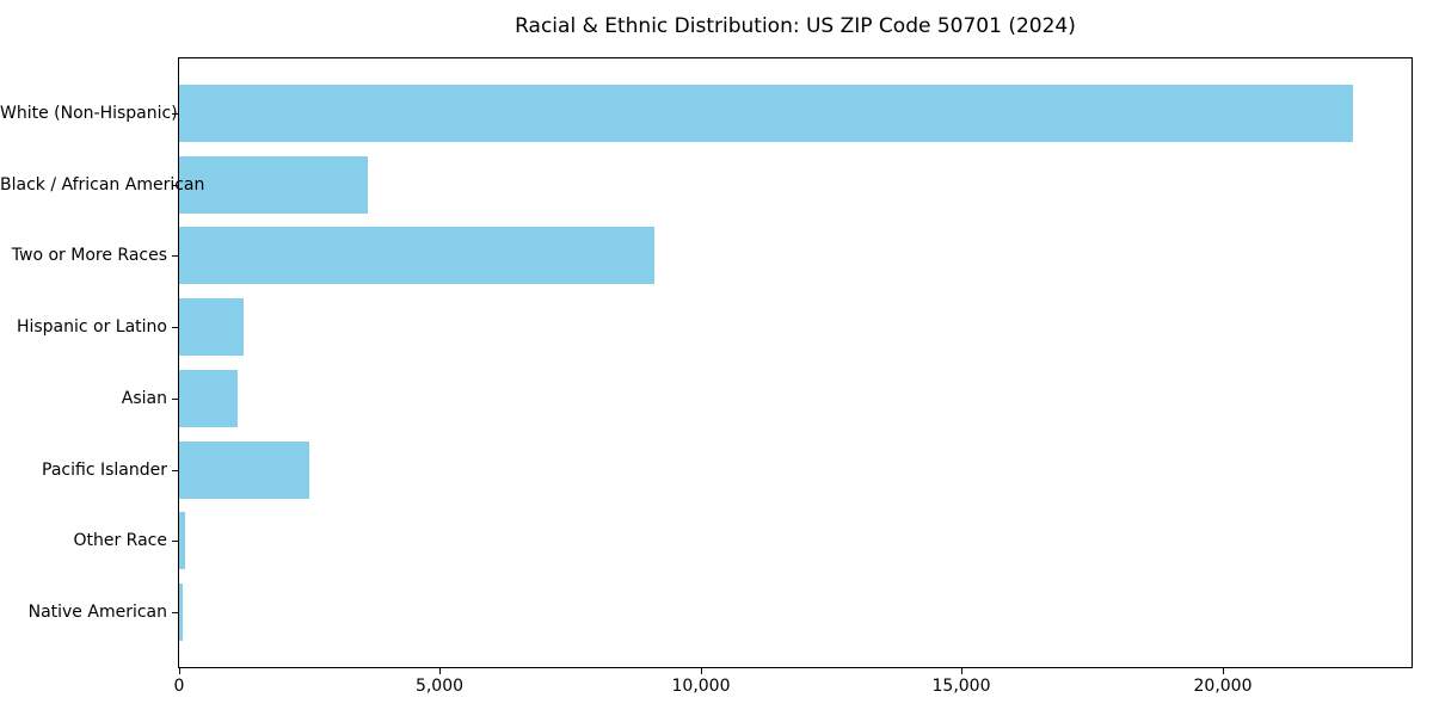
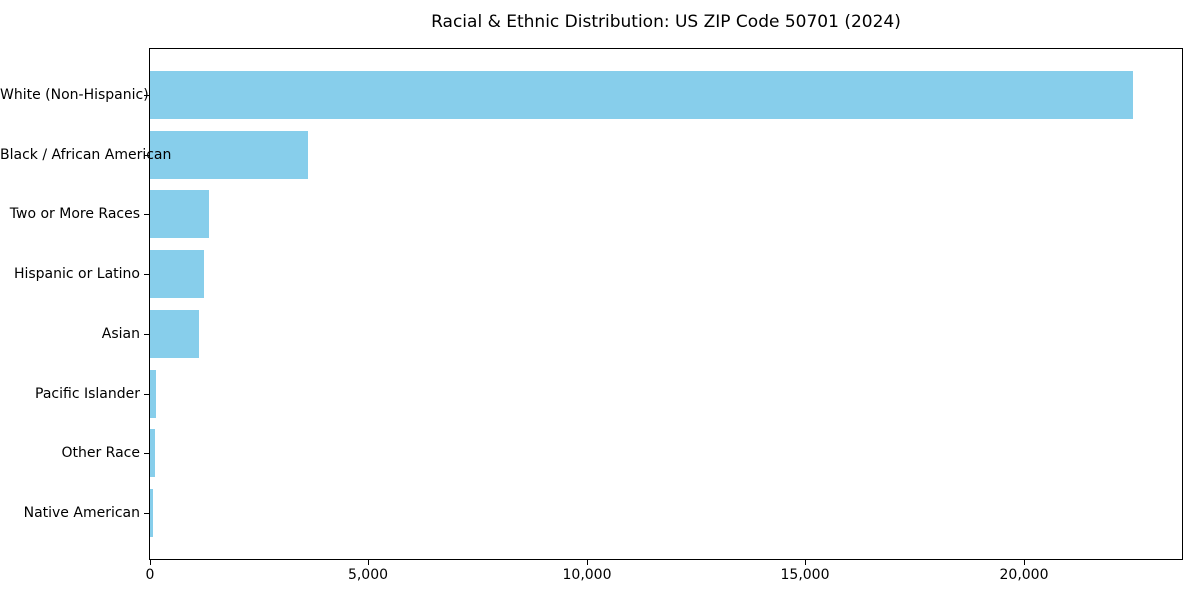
Two or More Races: 9100 -> 1400
Pacific Islander: 2500 -> 100
